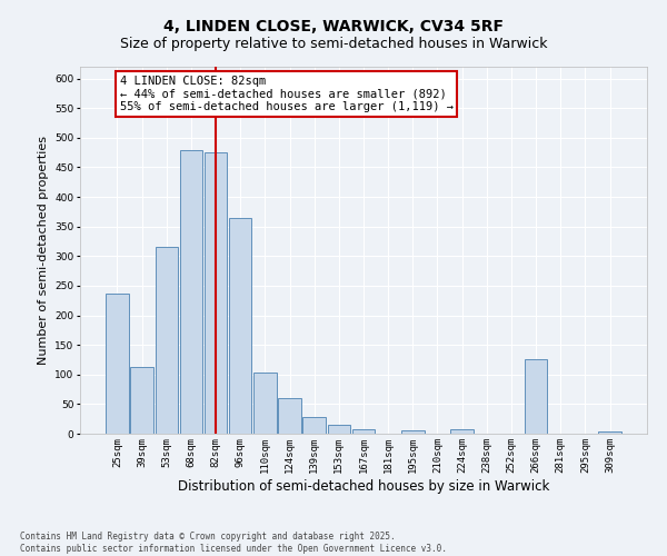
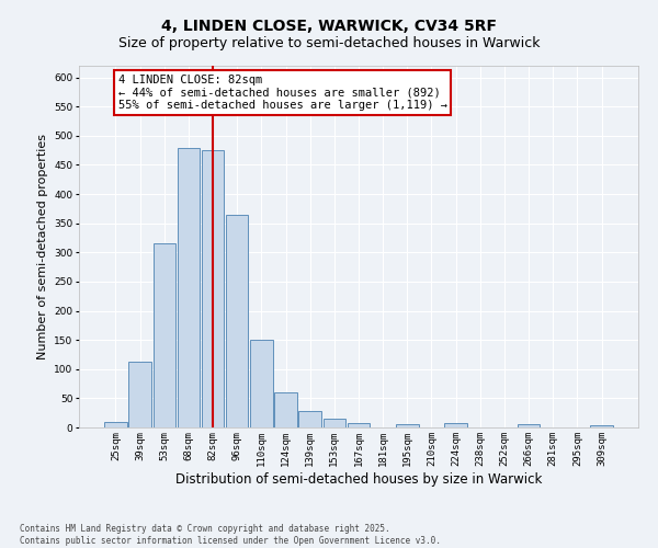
25sqm: 236 -> 10
110sqm: 104 -> 150
266sqm: 126 -> 5
